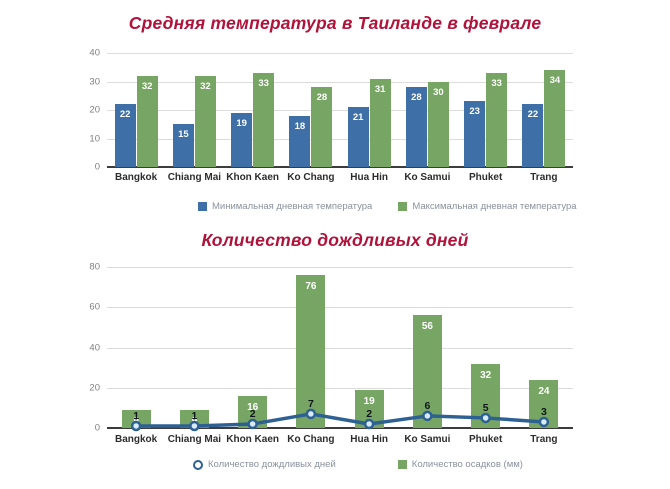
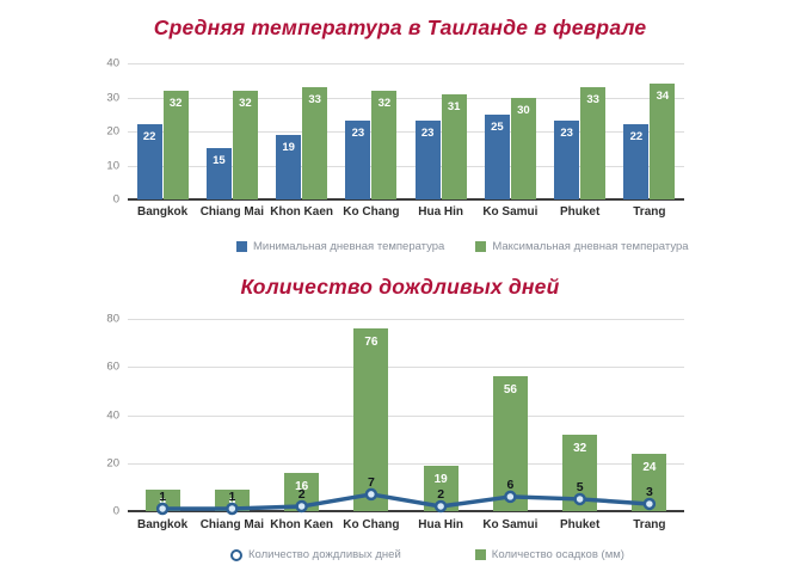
Средняя температура в Таиланде в феврале/Минимальная дневная температура/Ko Chang: 18 -> 23
Средняя температура в Таиланде в феврале/Максимальная дневная температура/Ko Chang: 28 -> 32
Средняя температура в Таиланде в феврале/Минимальная дневная температура/Hua Hin: 21 -> 23
Средняя температура в Таиланде в феврале/Минимальная дневная температура/Ko Samui: 28 -> 25
